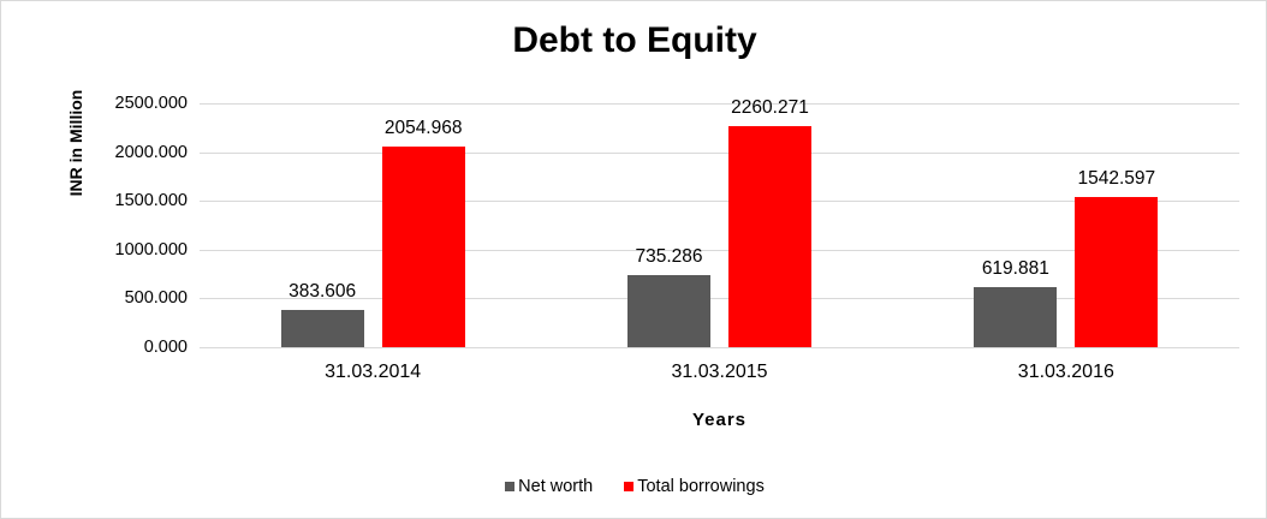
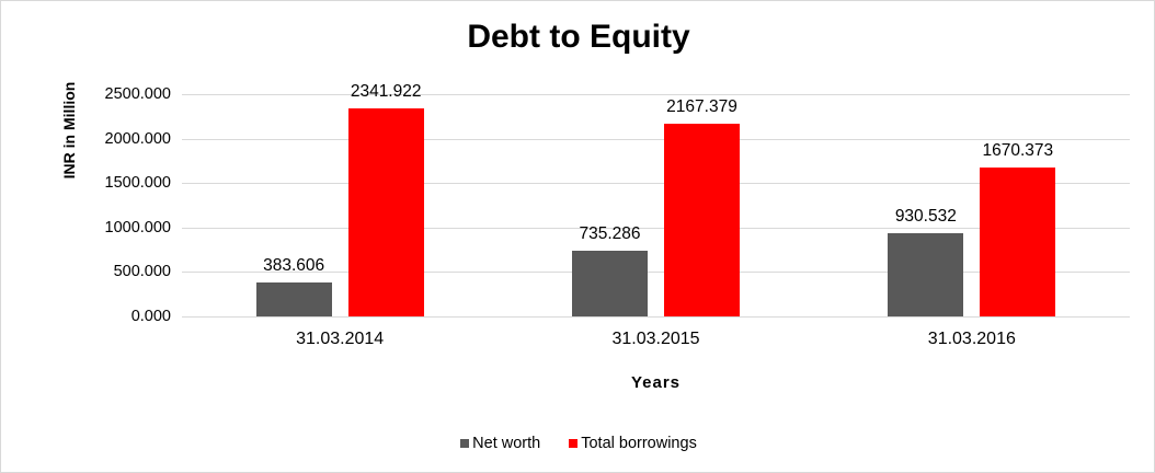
Total borrowings/31.03.2014: 2054.968 -> 2341.922
Total borrowings/31.03.2015: 2260.271 -> 2167.379
Net worth/31.03.2016: 619.881 -> 930.532
Total borrowings/31.03.2016: 1542.597 -> 1670.373
